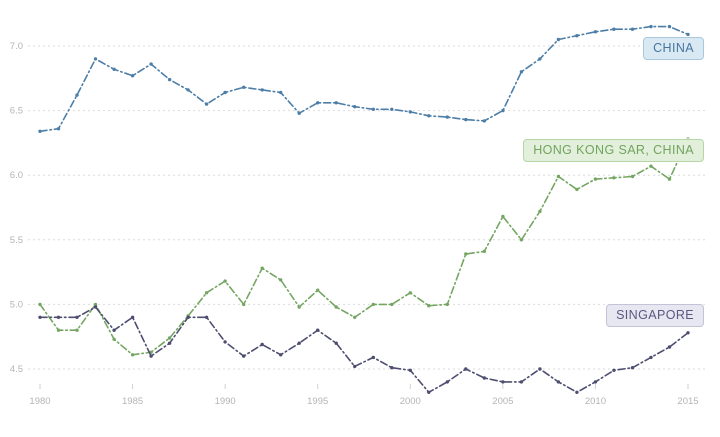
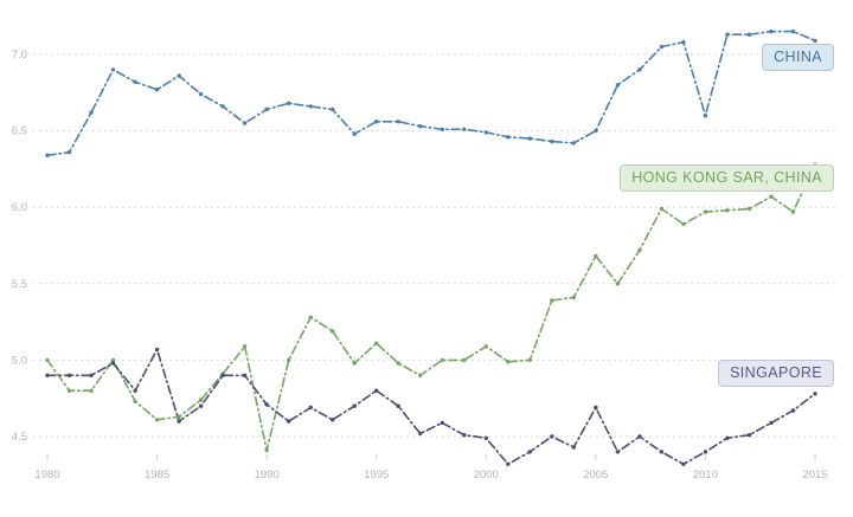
SINGAPORE/1985: 4.90 -> 5.07
HONG KONG SAR, CHINA/1990: 5.18 -> 4.41
SINGAPORE/2005: 4.40 -> 4.69
CHINA/2010: 7.11 -> 6.60
